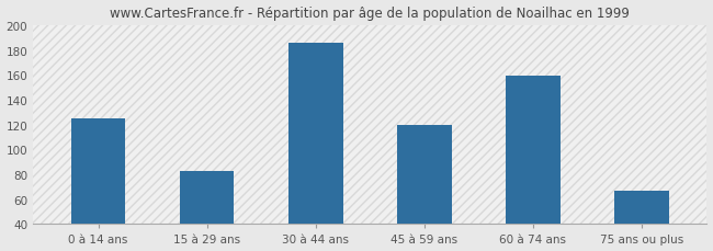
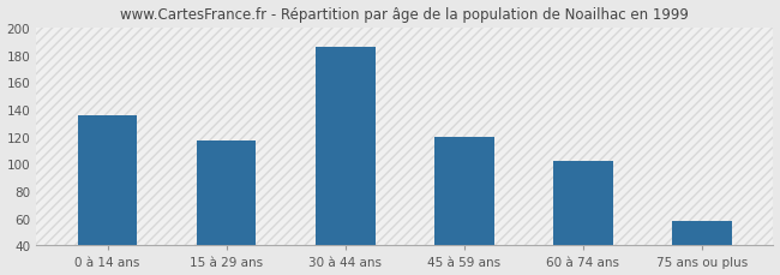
0 à 14 ans: 125 -> 136
15 à 29 ans: 83 -> 117
60 à 74 ans: 159 -> 102
75 ans ou plus: 67 -> 58
